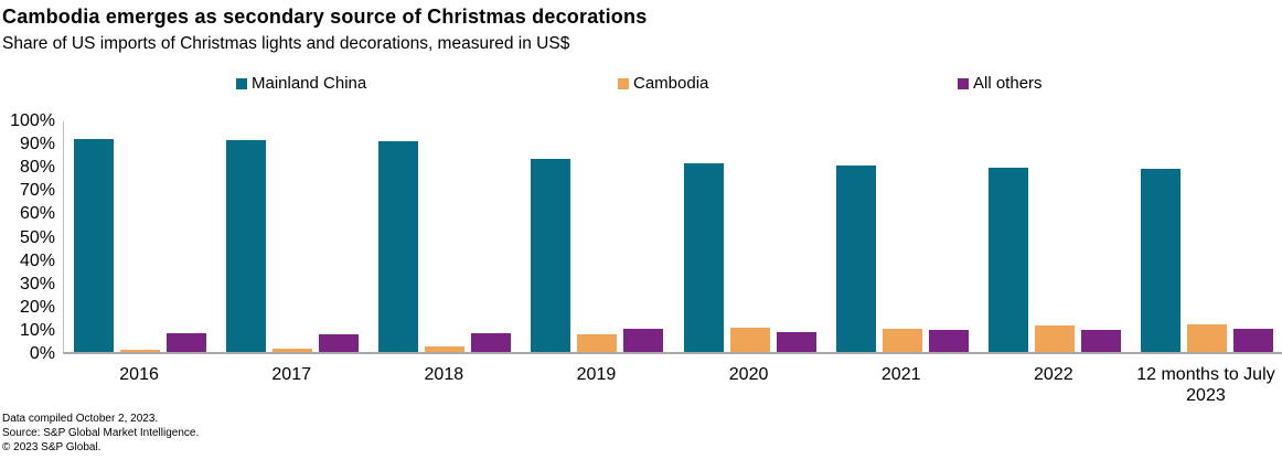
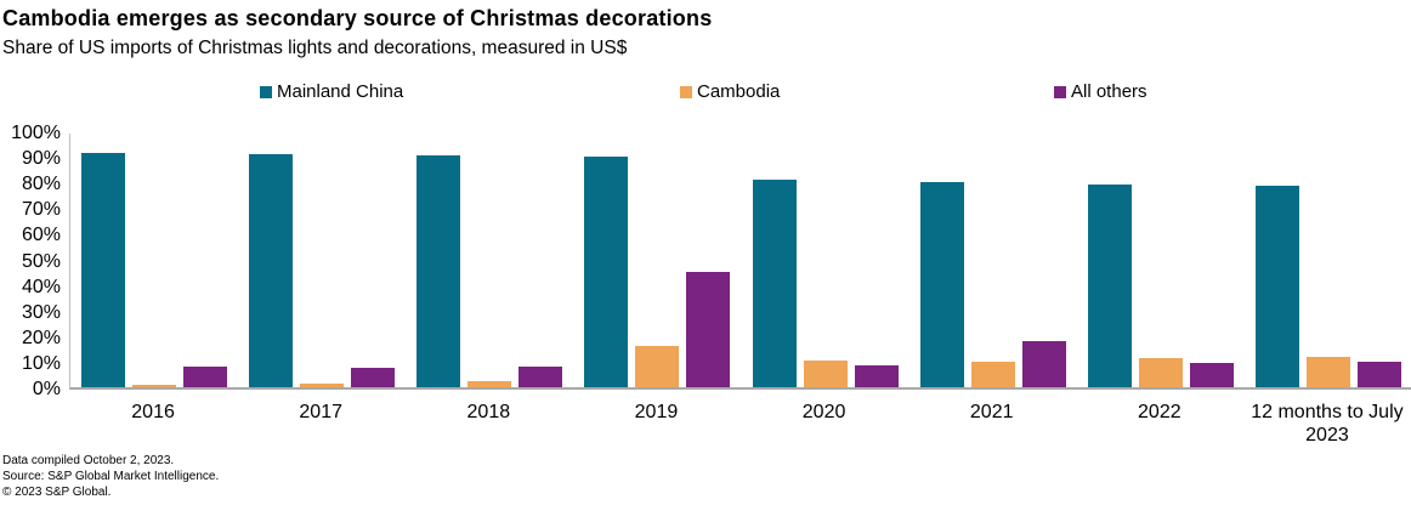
Mainland China/2019: 83% -> 90%
Cambodia/2019: 8% -> 16%
All others/2019: 10% -> 45%
All others/2021: 10% -> 18%
